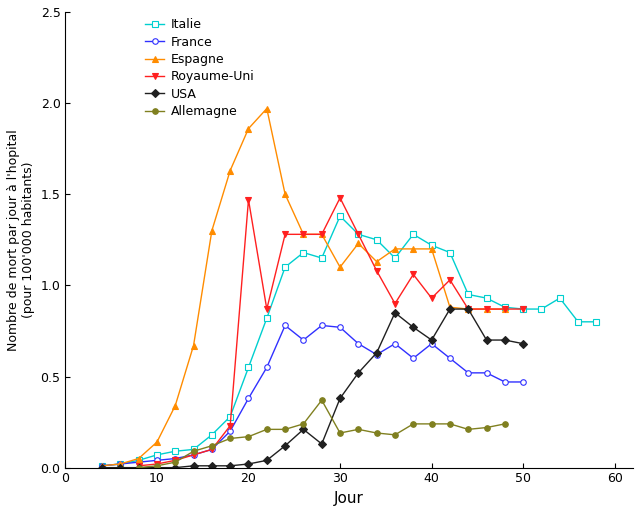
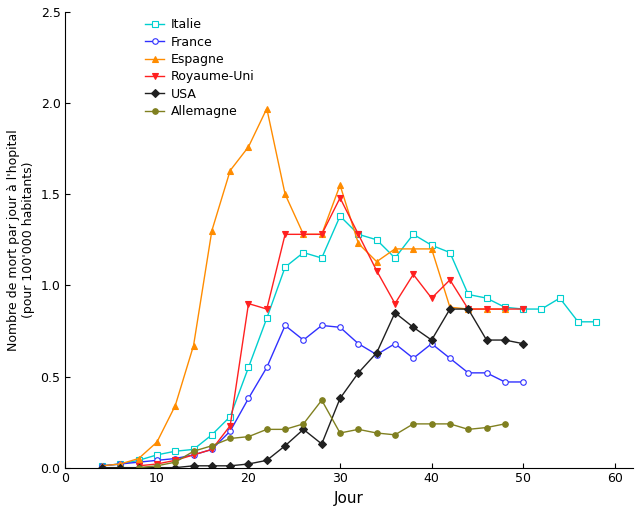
Espagne/20: 1.86 -> 1.76
Royaume-Uni/20: 1.47 -> 0.90
Espagne/30: 1.10 -> 1.55
